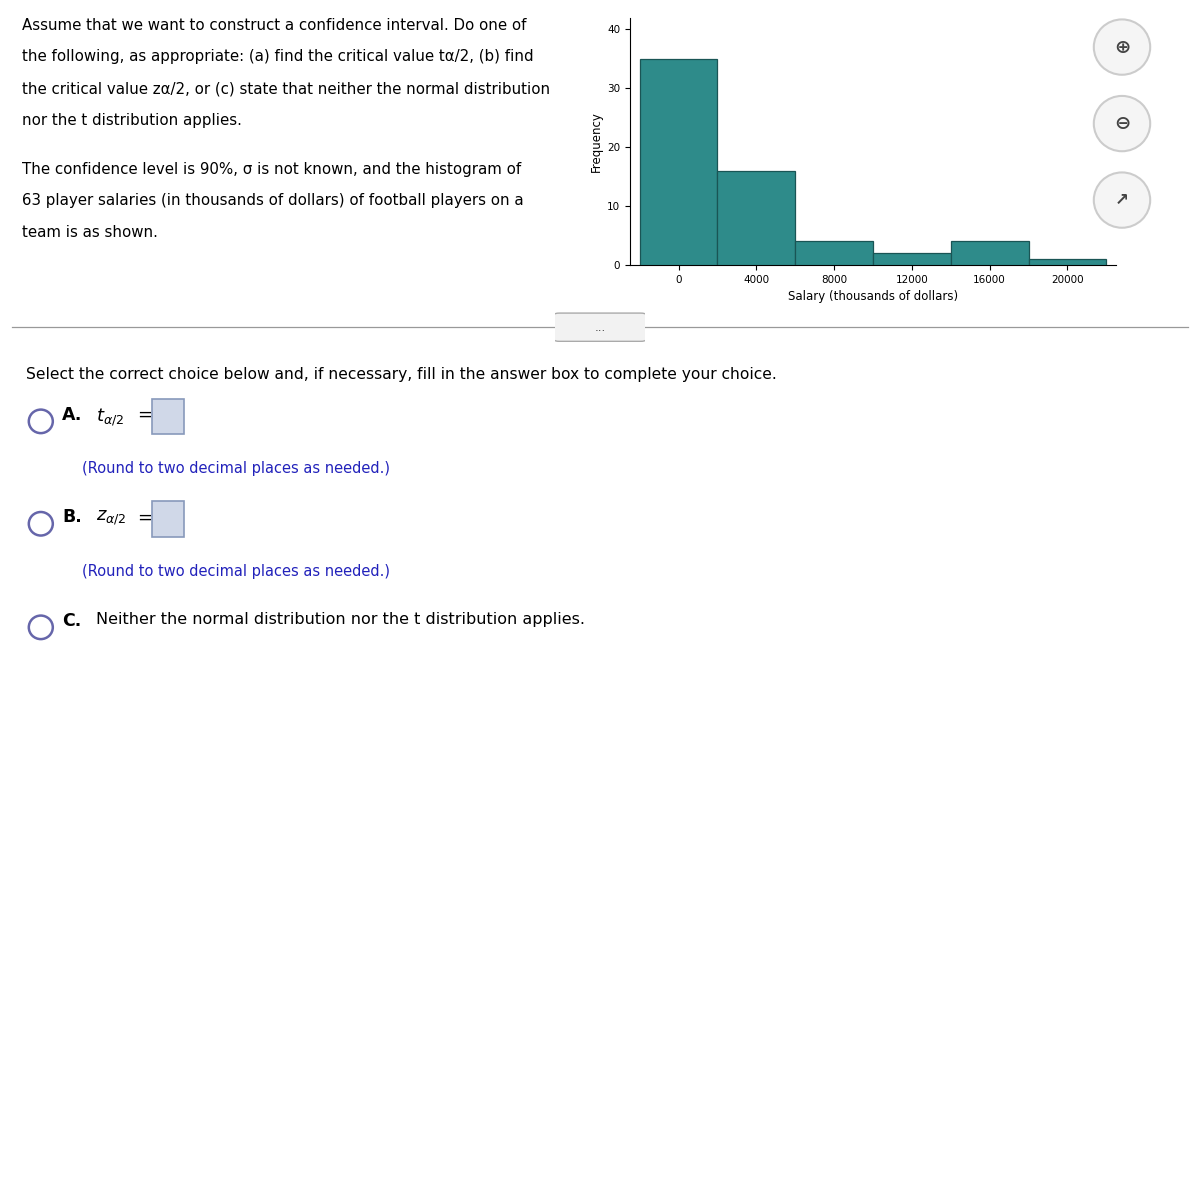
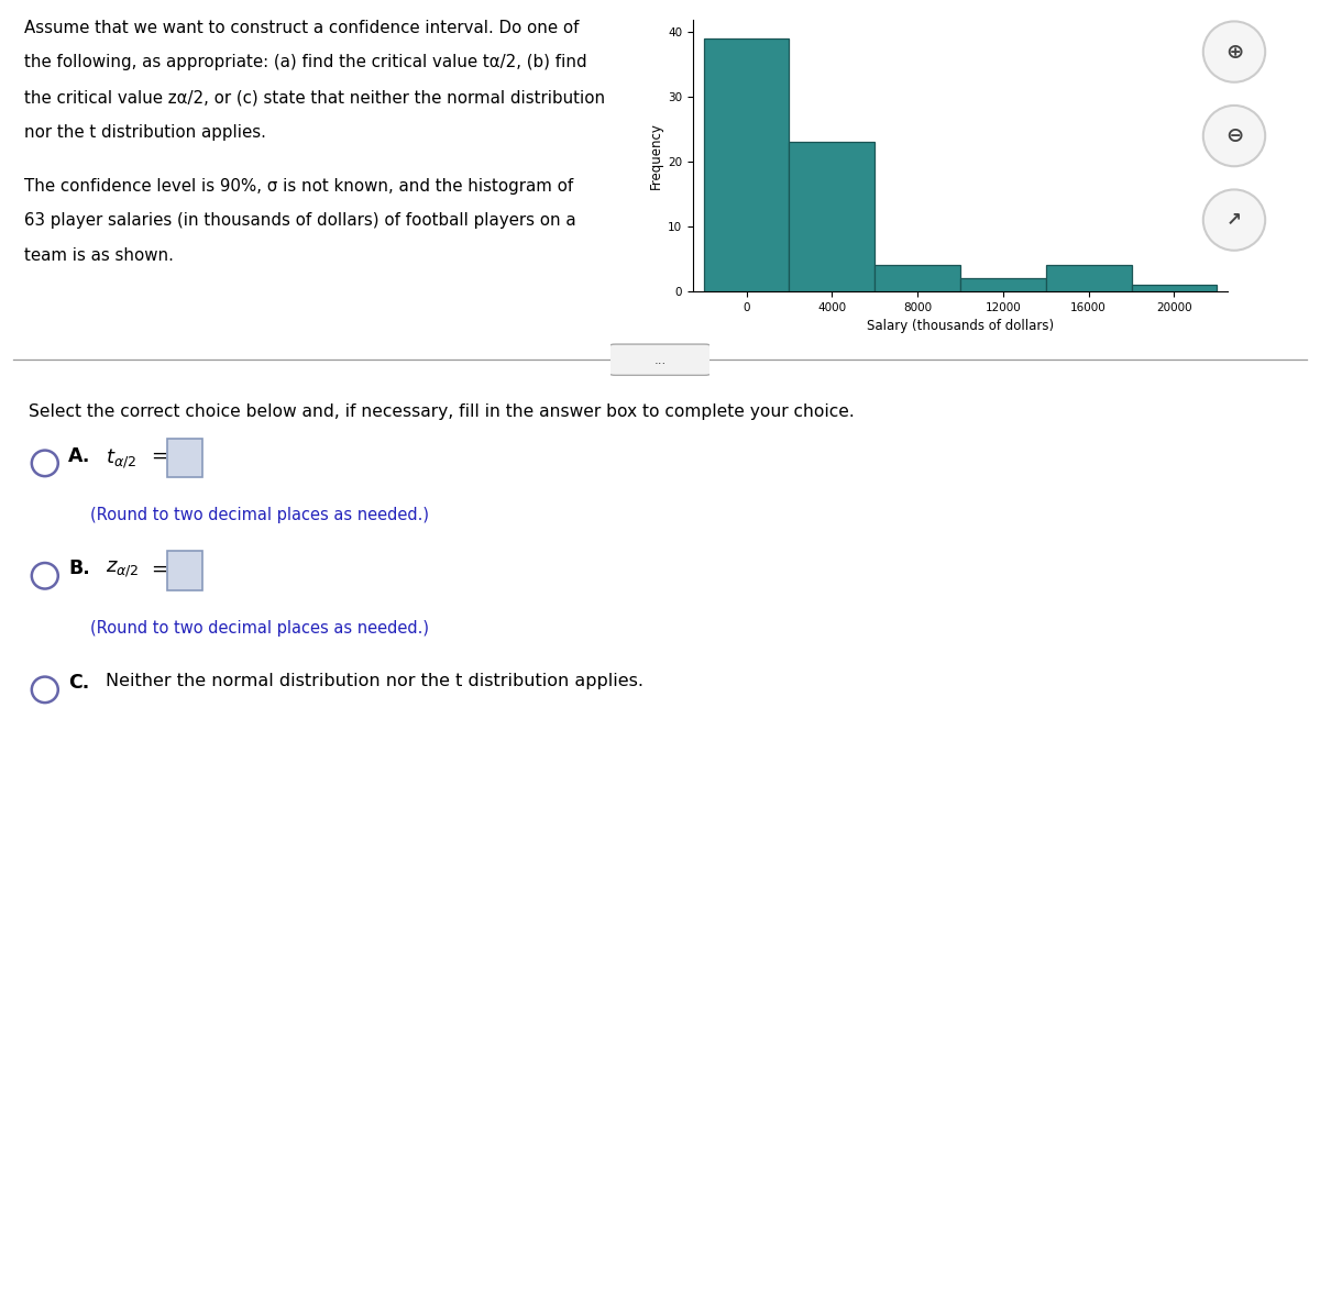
0: 35 -> 39
4000: 16 -> 23
